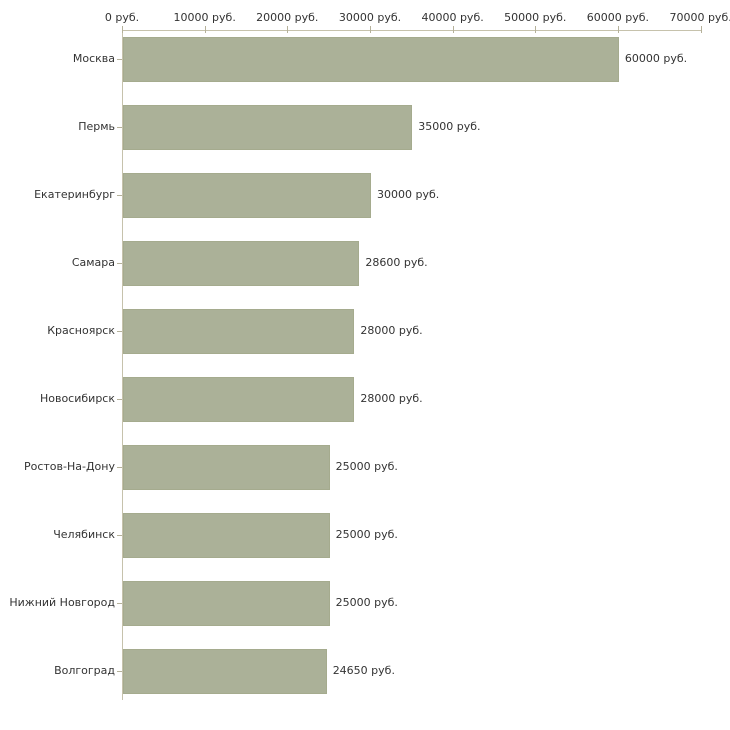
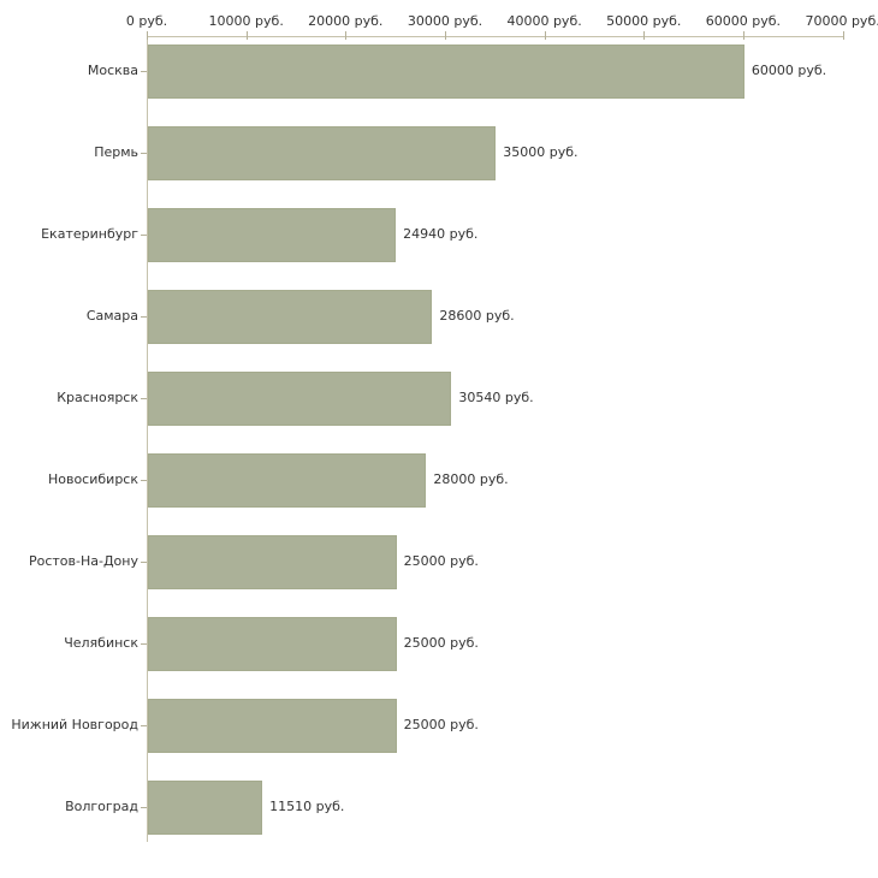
Екатеринбург: 30000 -> 24940
Красноярск: 28000 -> 30540
Волгоград: 24650 -> 11510
